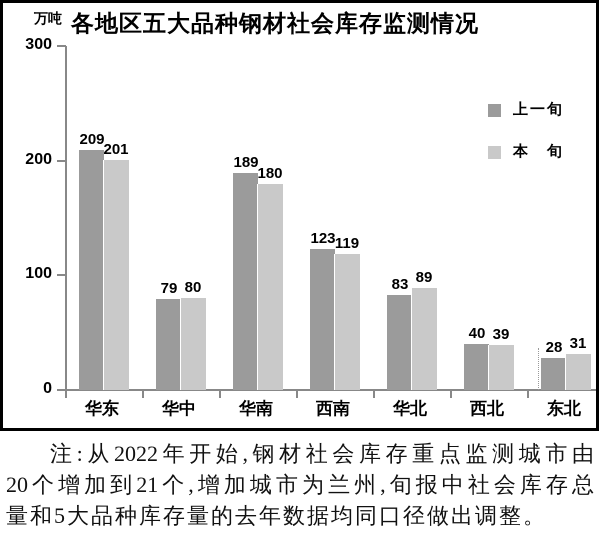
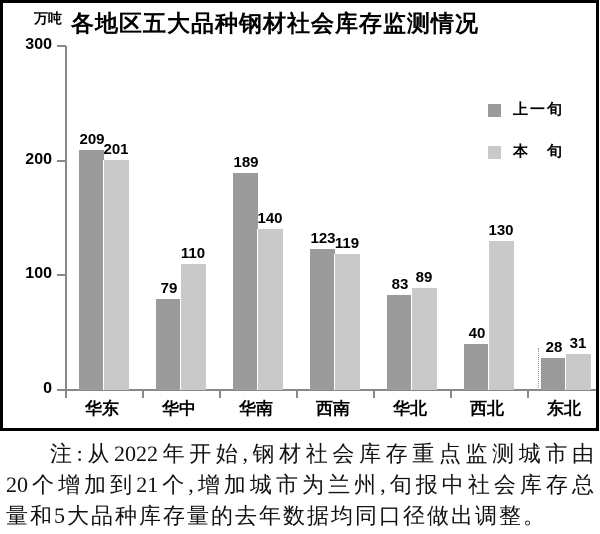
本旬/华中: 80 -> 110
本旬/华南: 180 -> 140
本旬/西北: 39 -> 130
